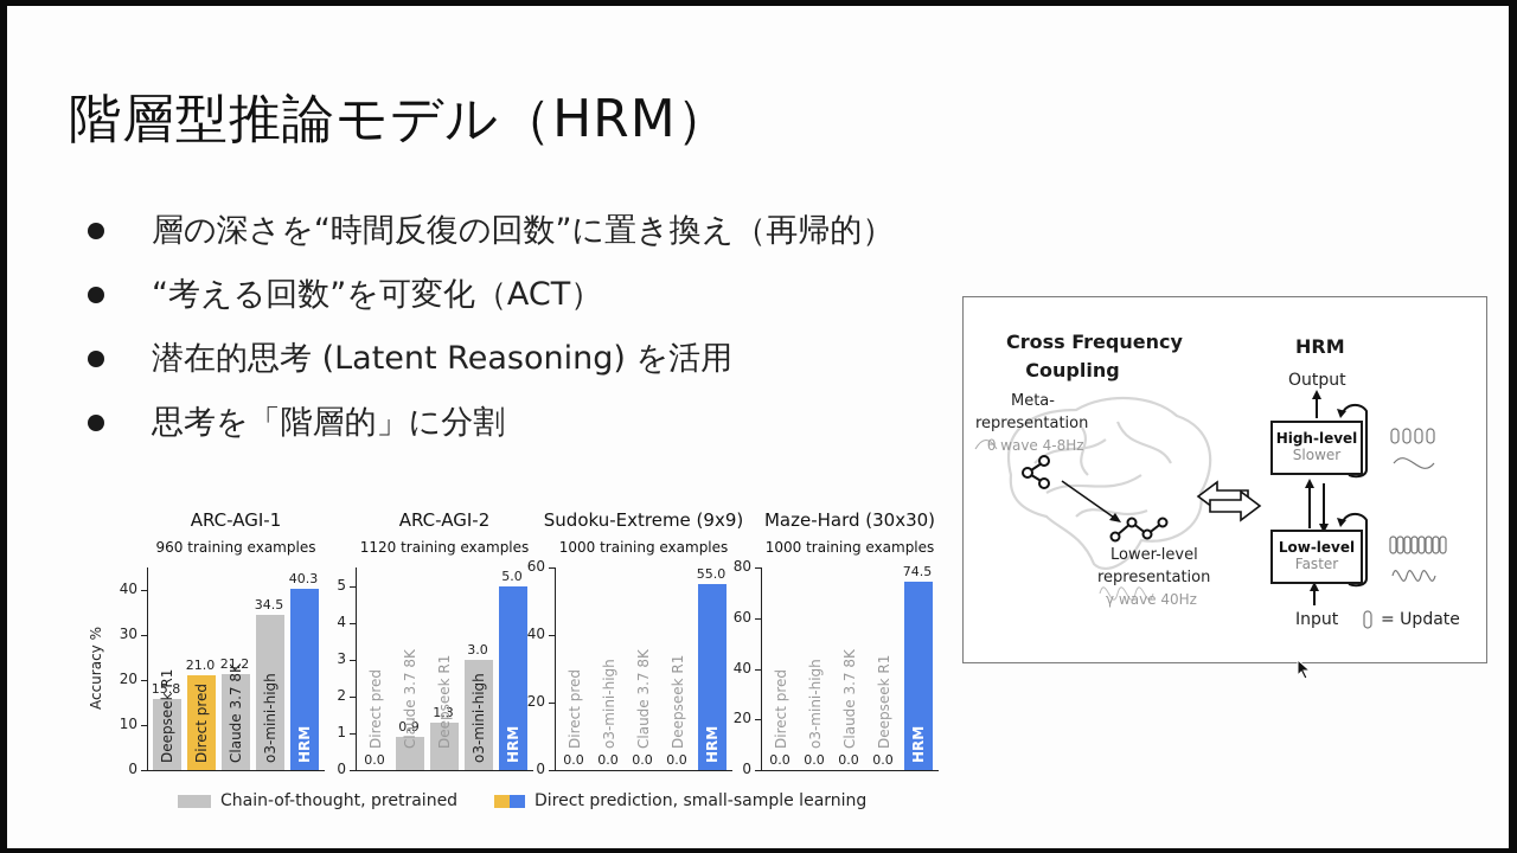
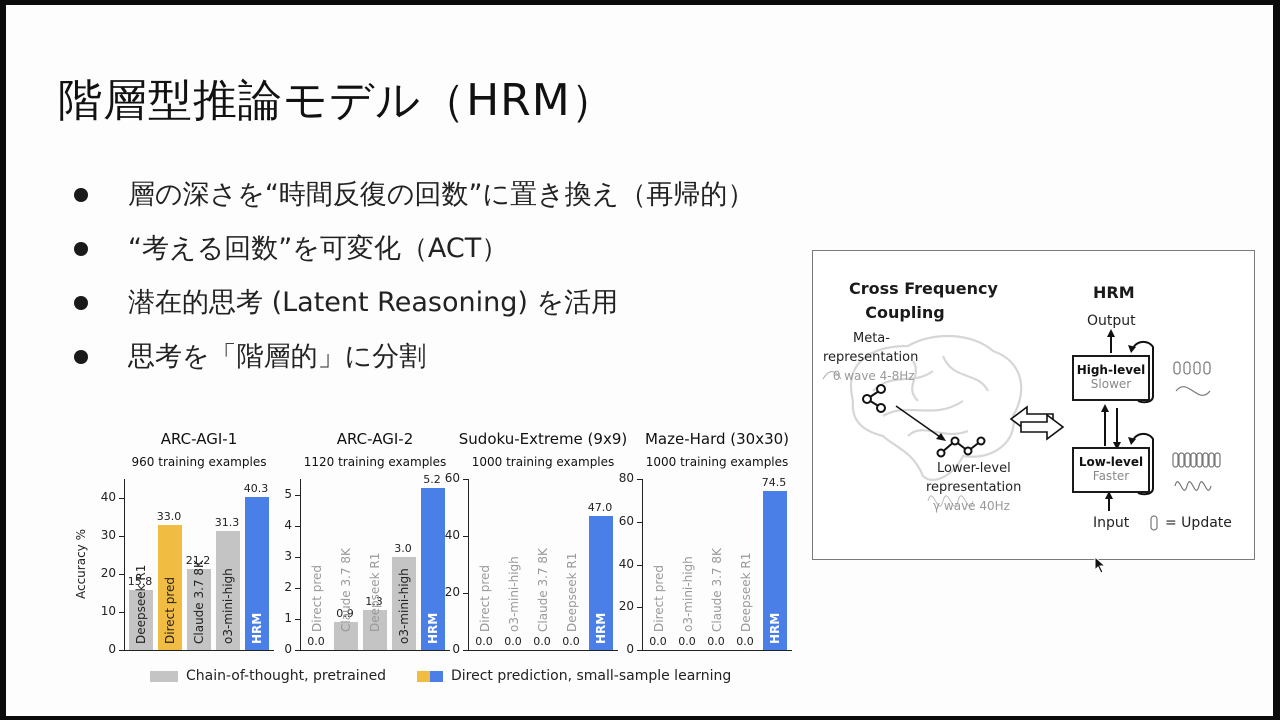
ARC-AGI-1/Direct pred: 21.0 -> 33.0
ARC-AGI-1/o3-mini-high: 34.5 -> 31.3
ARC-AGI-2/HRM: 5.0 -> 5.2
Sudoku-Extreme (9x9)/HRM: 55.0 -> 47.0
